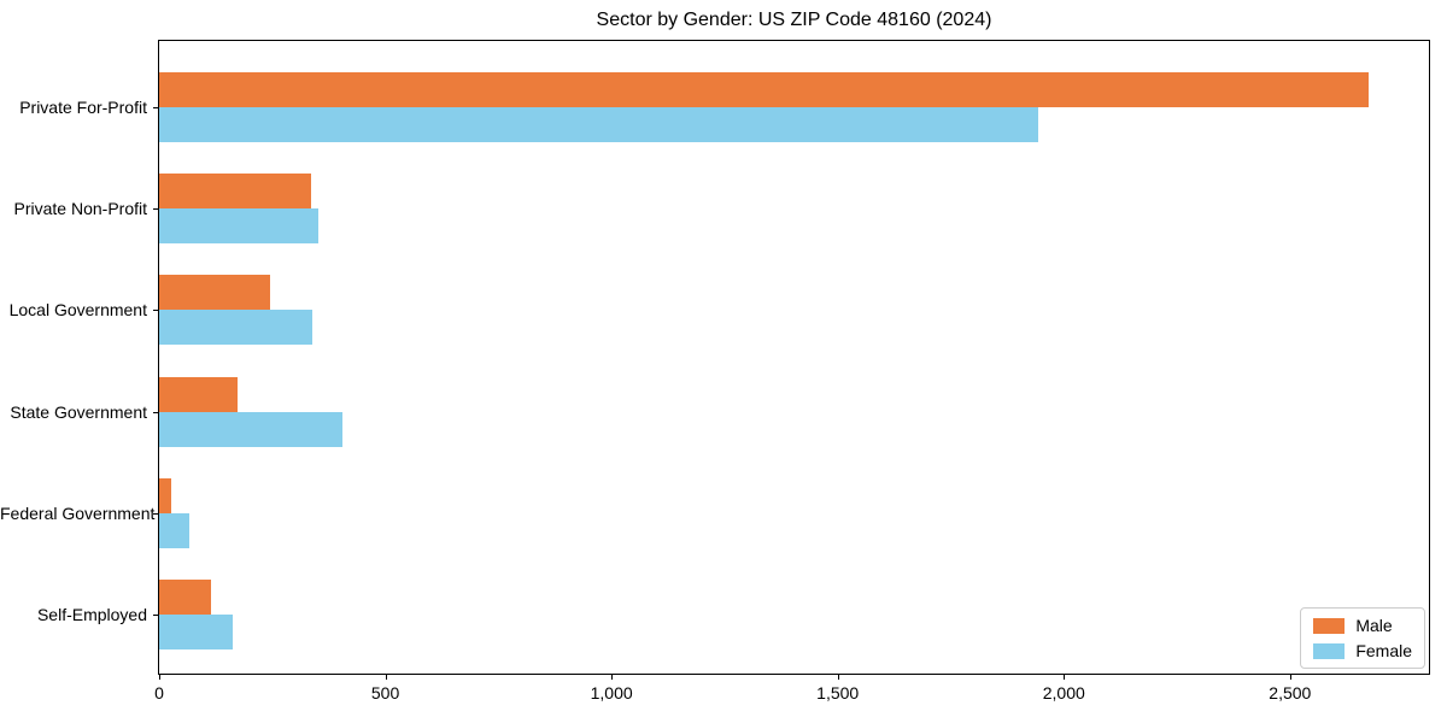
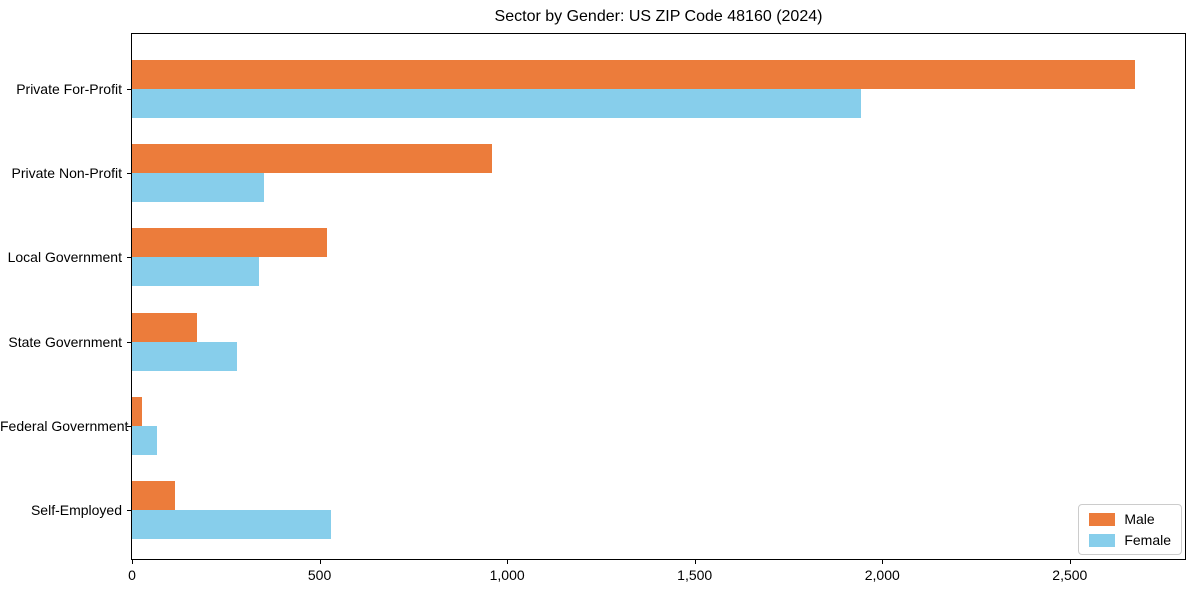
Male/Private Non-Profit: 340 -> 960
Male/Local Government: 240 -> 520
Female/State Government: 400 -> 280
Female/Self-Employed: 160 -> 530
